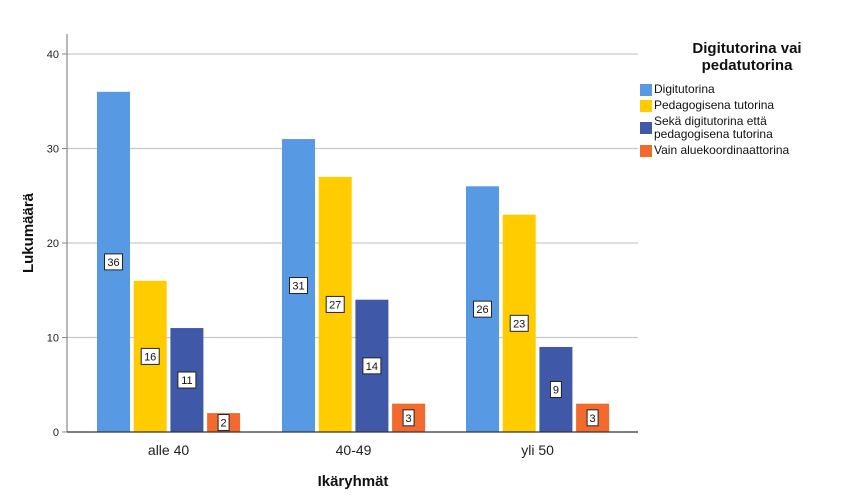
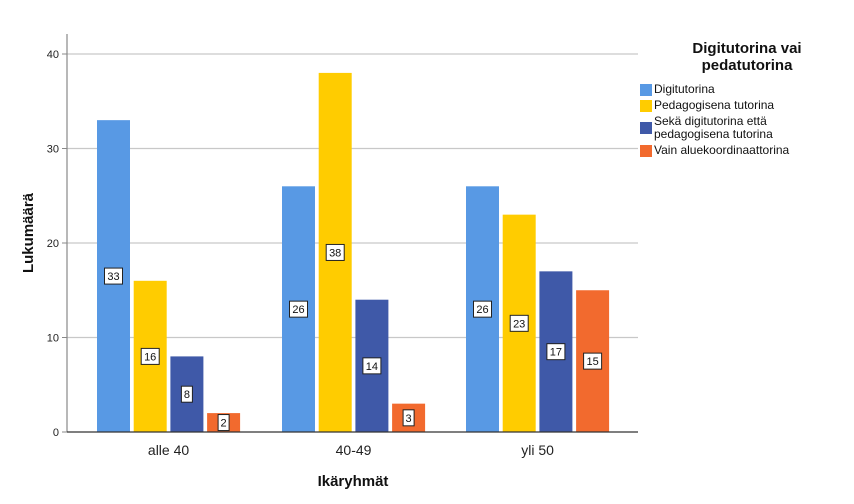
Digitutorina/alle 40: 36 -> 33
Sekä digitutorina että pedagogisena tutorina/alle 40: 11 -> 8
Digitutorina/40-49: 31 -> 26
Pedagogisena tutorina/40-49: 27 -> 38
Sekä digitutorina että pedagogisena tutorina/yli 50: 9 -> 17
Vain aluekoordinaattorina/yli 50: 3 -> 15
